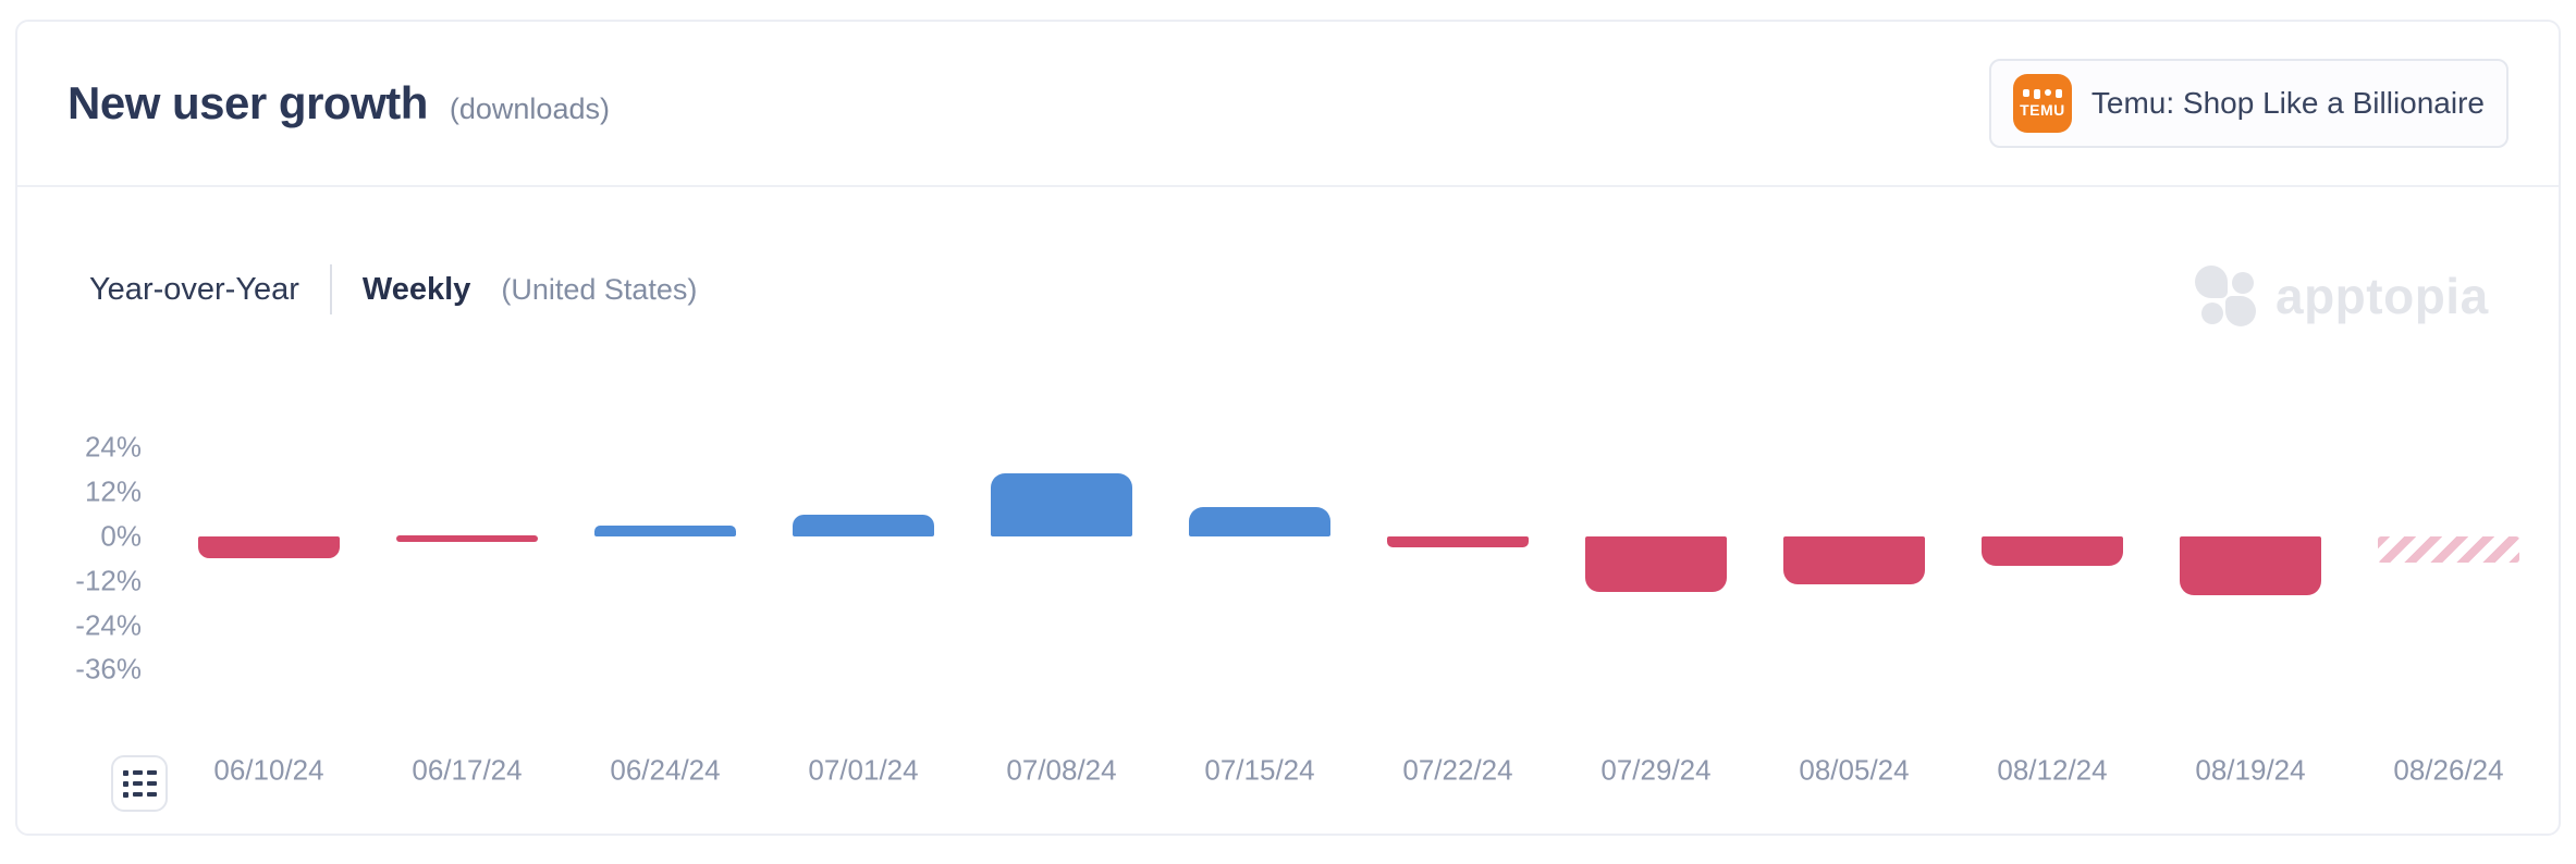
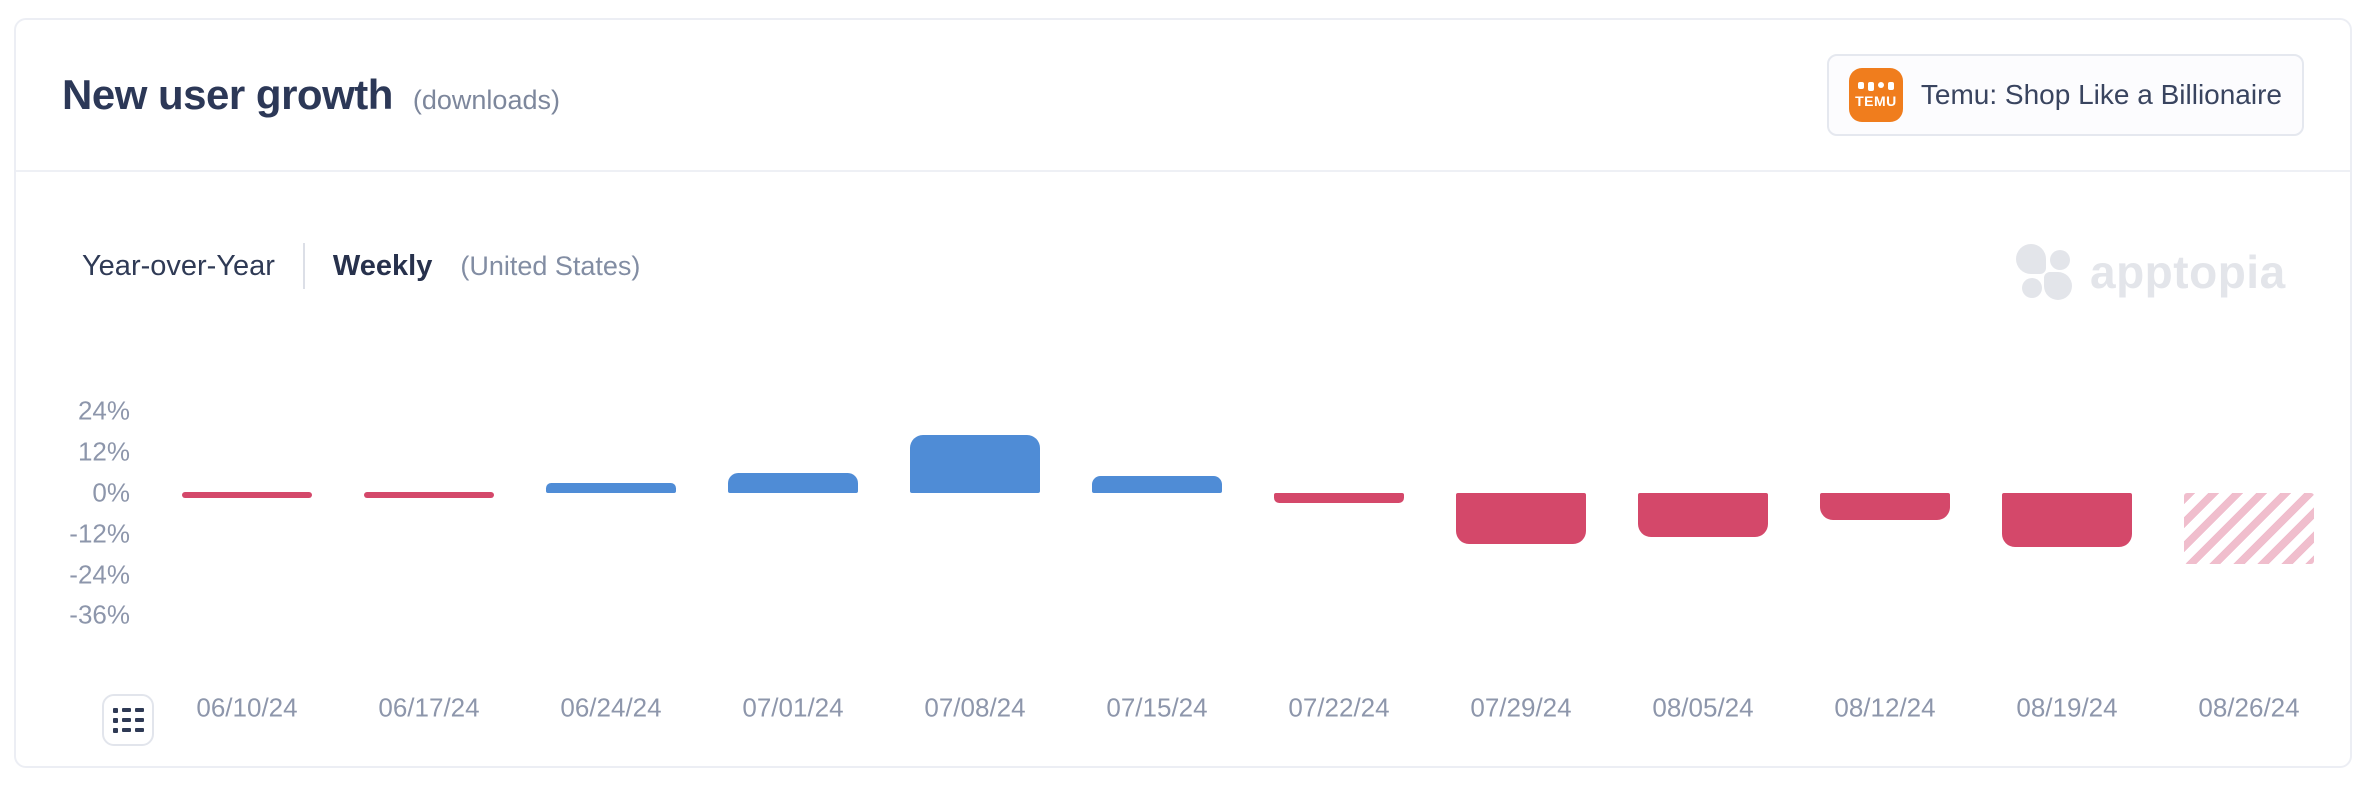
06/10/24: -6% -> -1%
07/15/24: 8% -> 5%
08/26/24: -7% -> -21%
